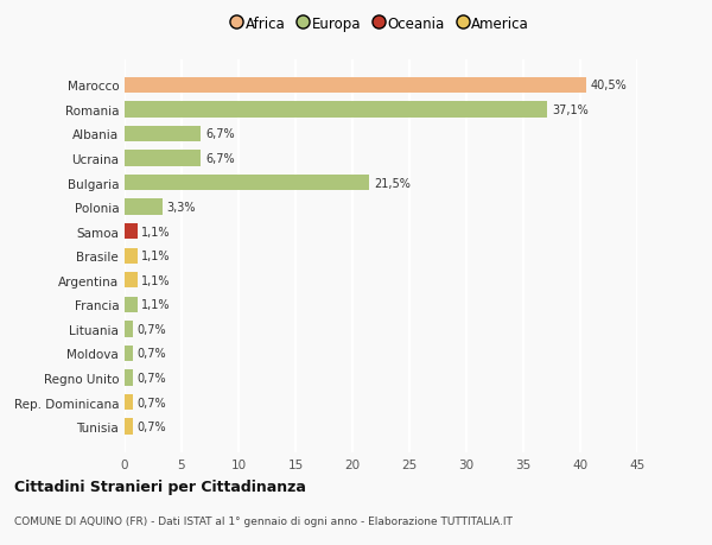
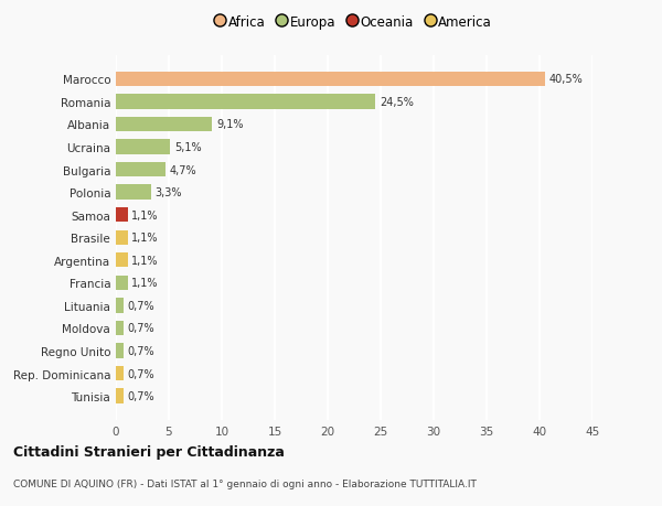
Romania: 37,1% -> 24,5%
Albania: 6,7% -> 9,1%
Ucraina: 6,7% -> 5,1%
Bulgaria: 21,5% -> 4,7%
